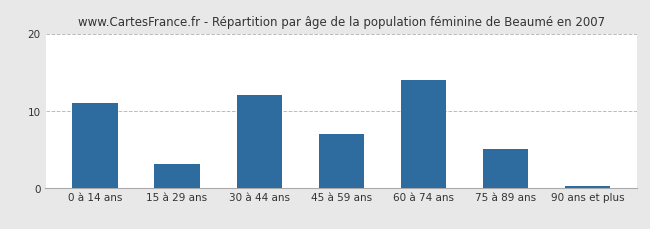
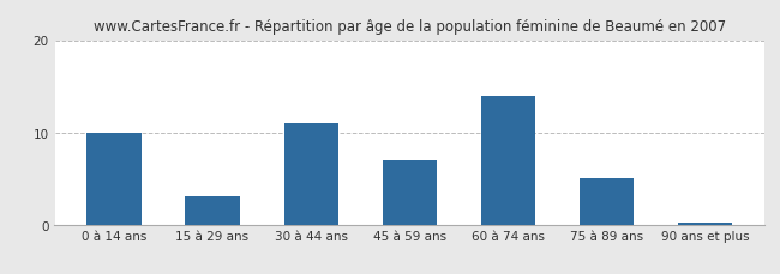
0 à 14 ans: 11.0 -> 10.0
30 à 44 ans: 12.0 -> 11.0
